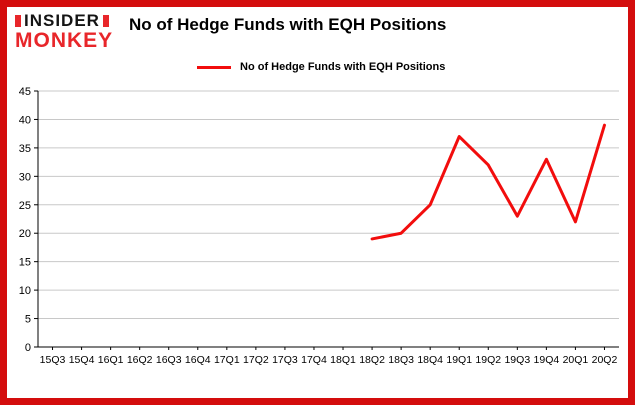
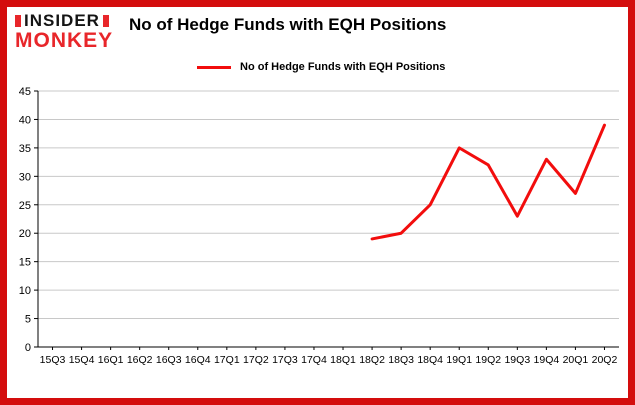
19Q1: 37 -> 35
20Q1: 22 -> 27
